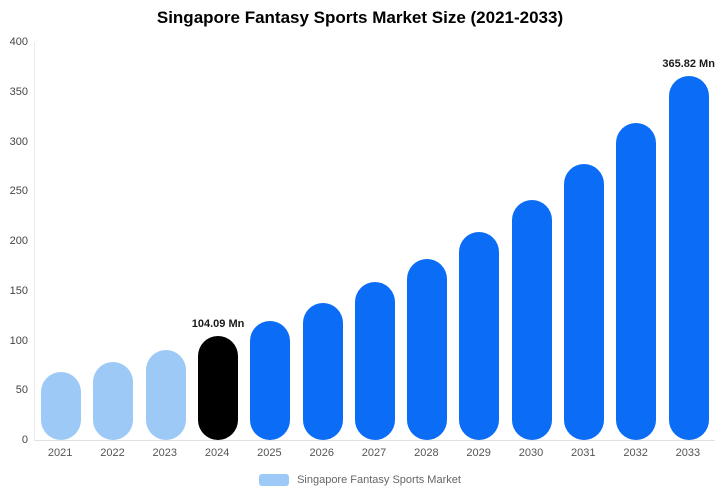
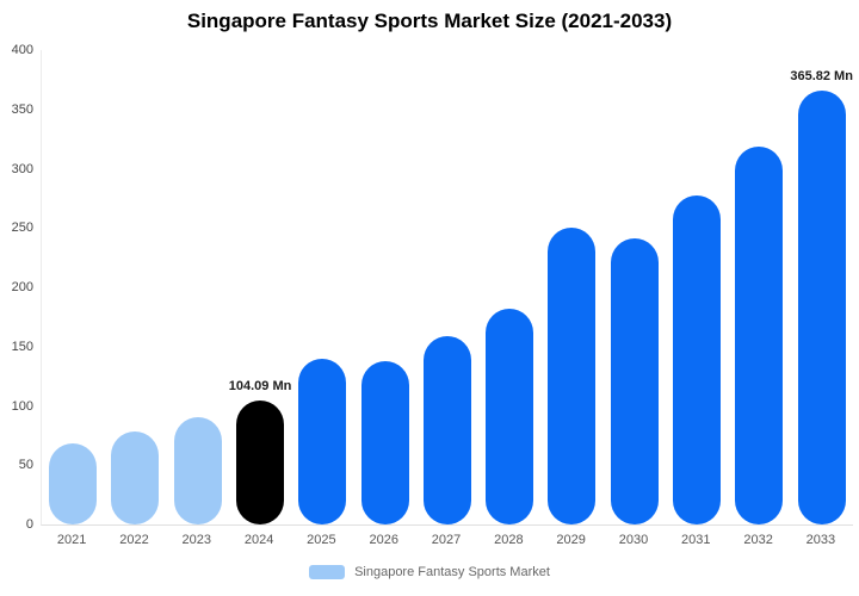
2025: 120 -> 140
2029: 210 -> 250
